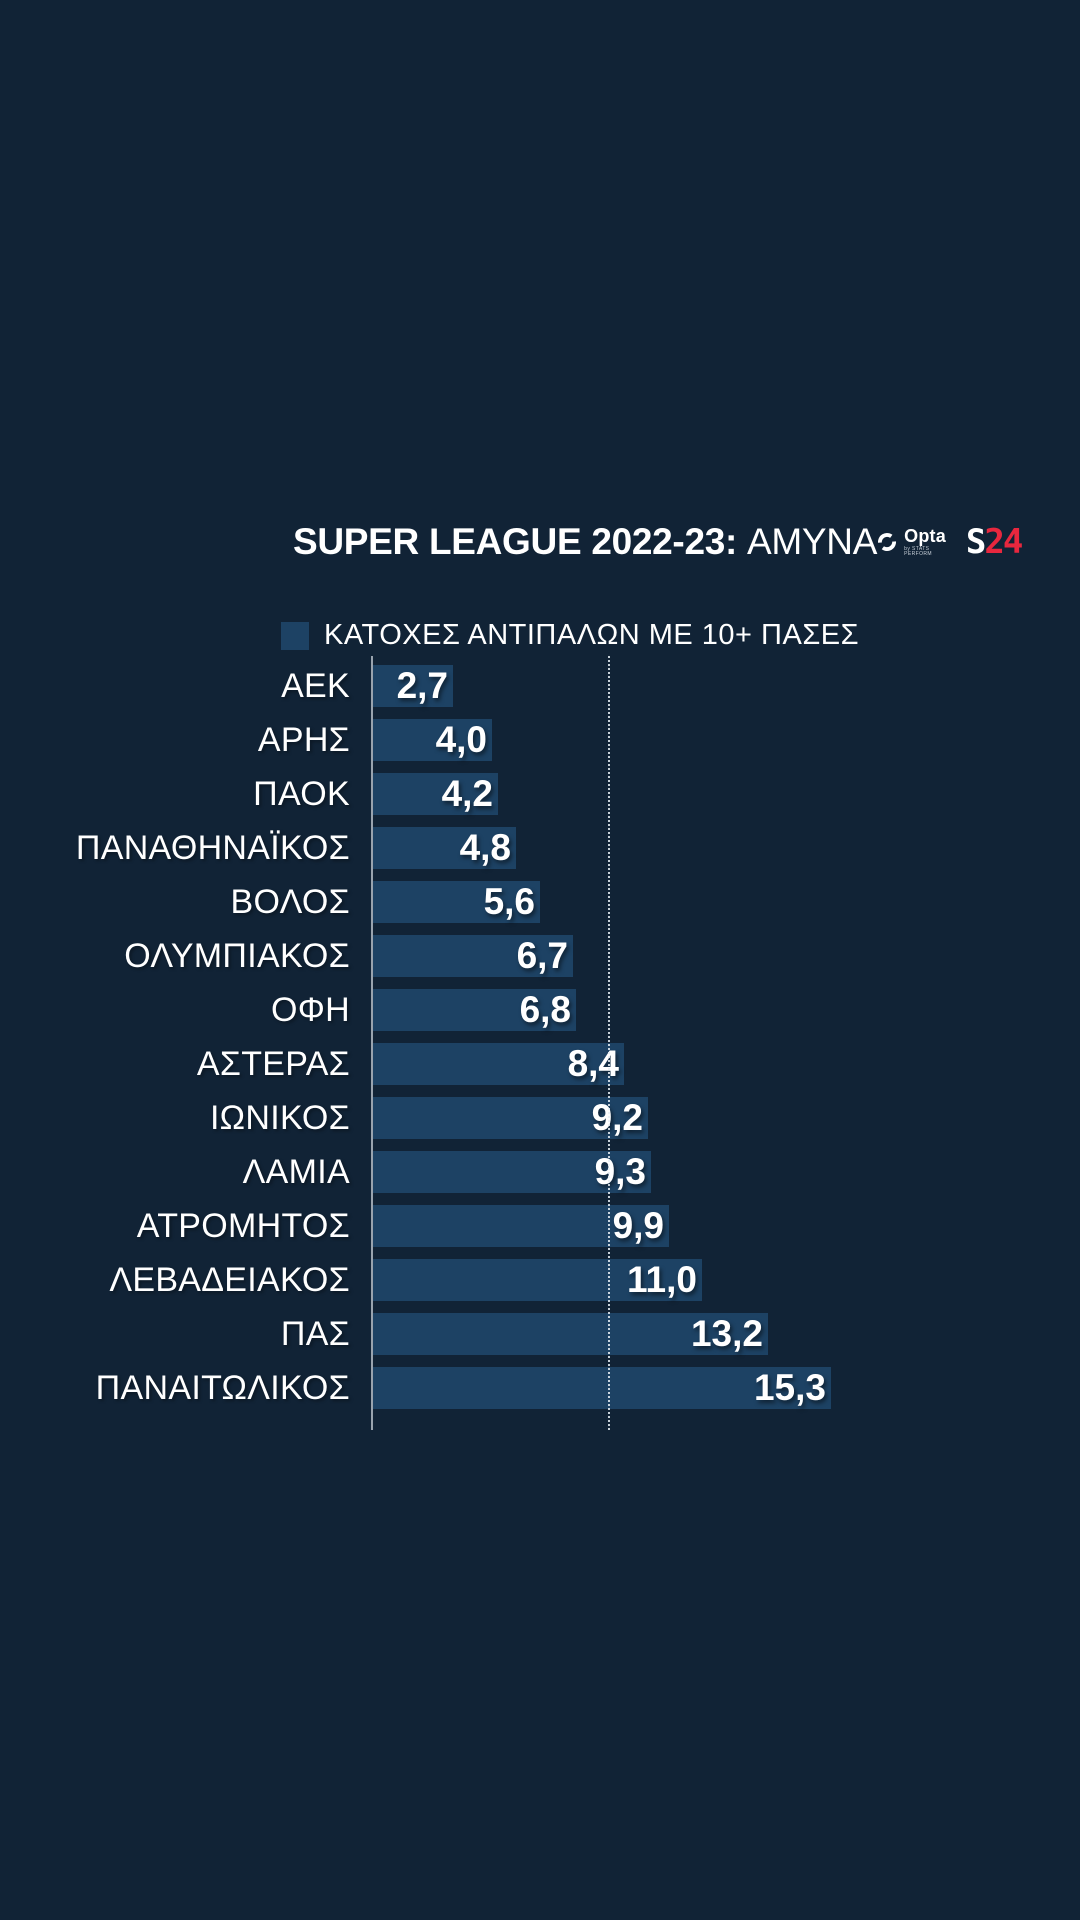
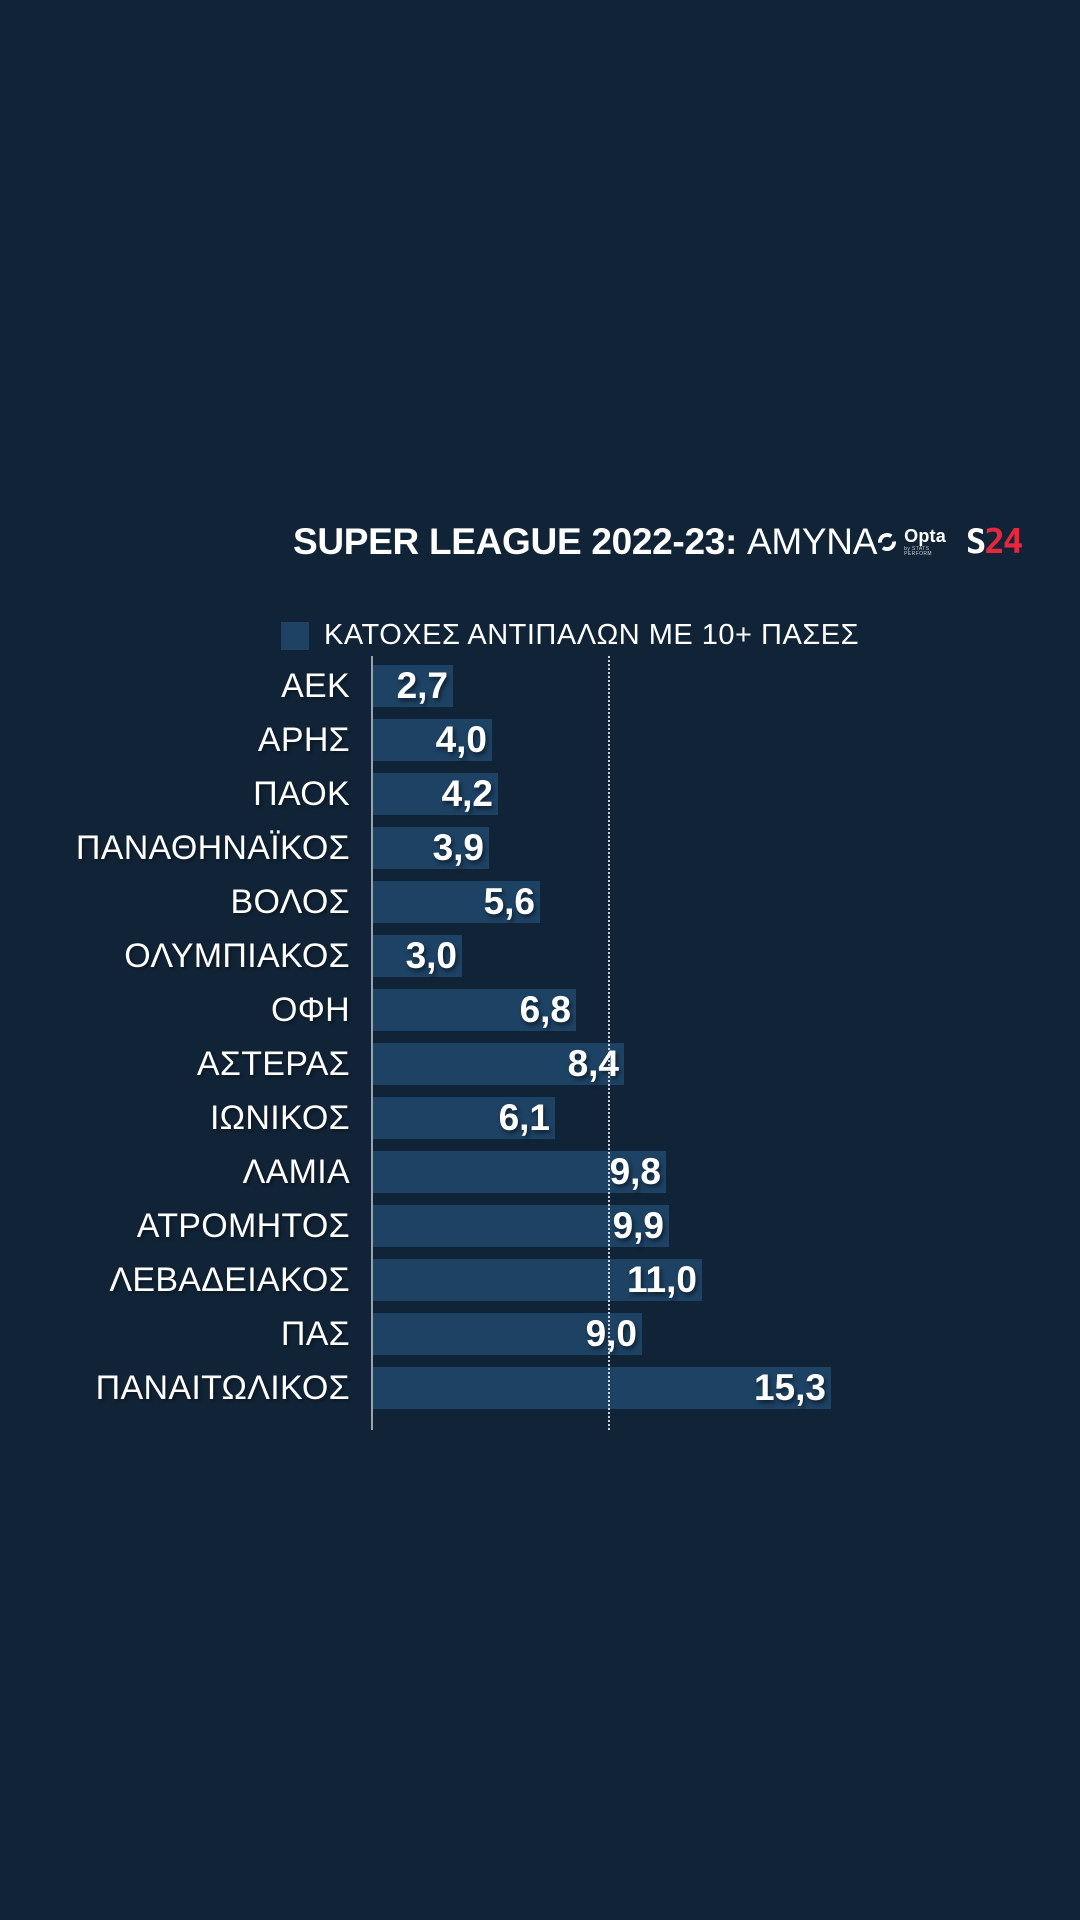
ΠΑΝΑΘΗΝΑΪΚΟΣ: 4,8 -> 3,9
ΟΛΥΜΠΙΑΚΟΣ: 6,7 -> 3,0
ΙΩΝΙΚΟΣ: 9,2 -> 6,1
ΛΑΜΙΑ: 9,3 -> 9,8
ΠΑΣ: 13,2 -> 9,0
